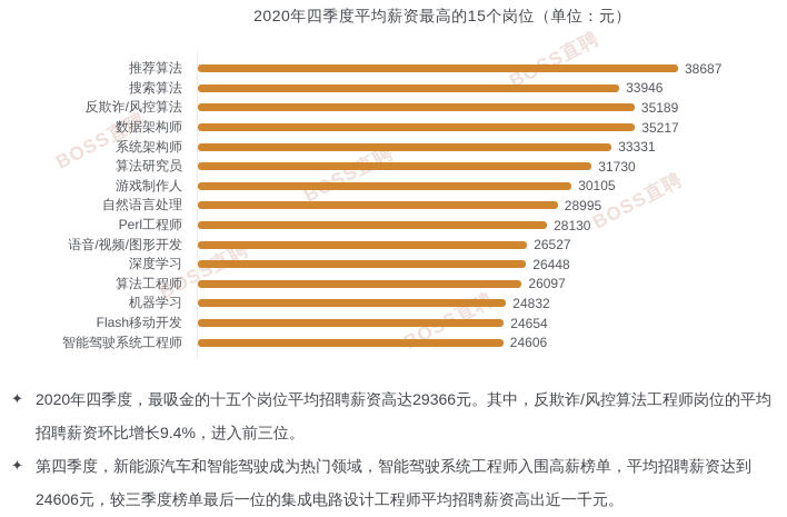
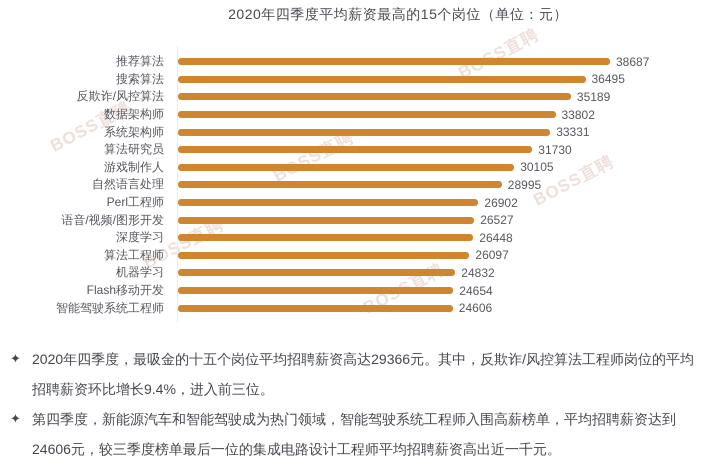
搜索算法: 33946 -> 36495
数据架构师: 35217 -> 33802
Perl工程师: 28130 -> 26902
